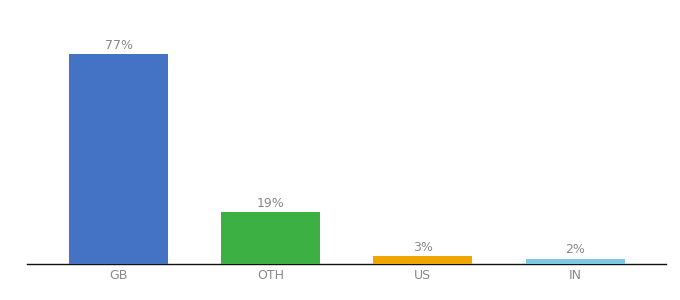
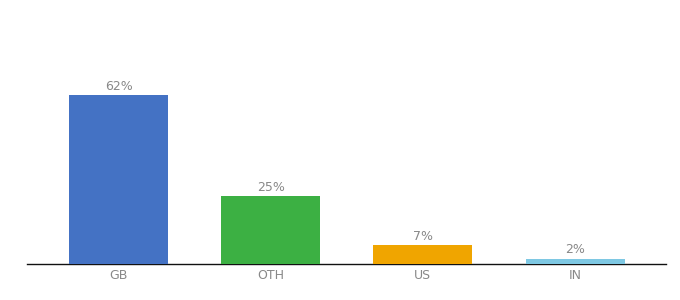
GB: 77% -> 62%
OTH: 19% -> 25%
US: 3% -> 7%
